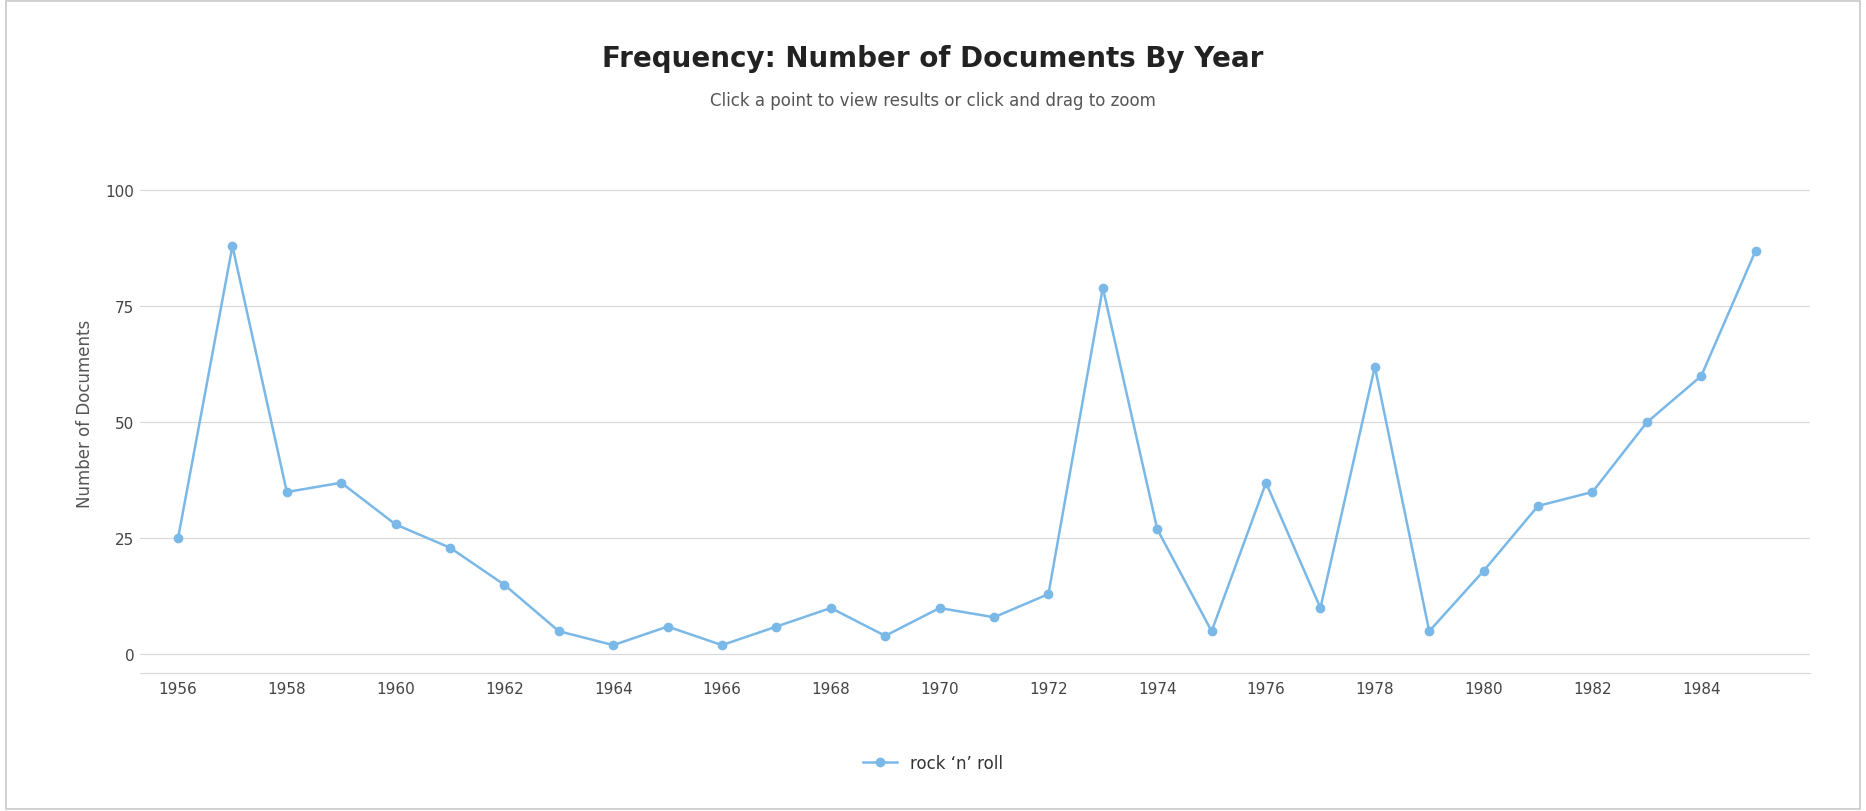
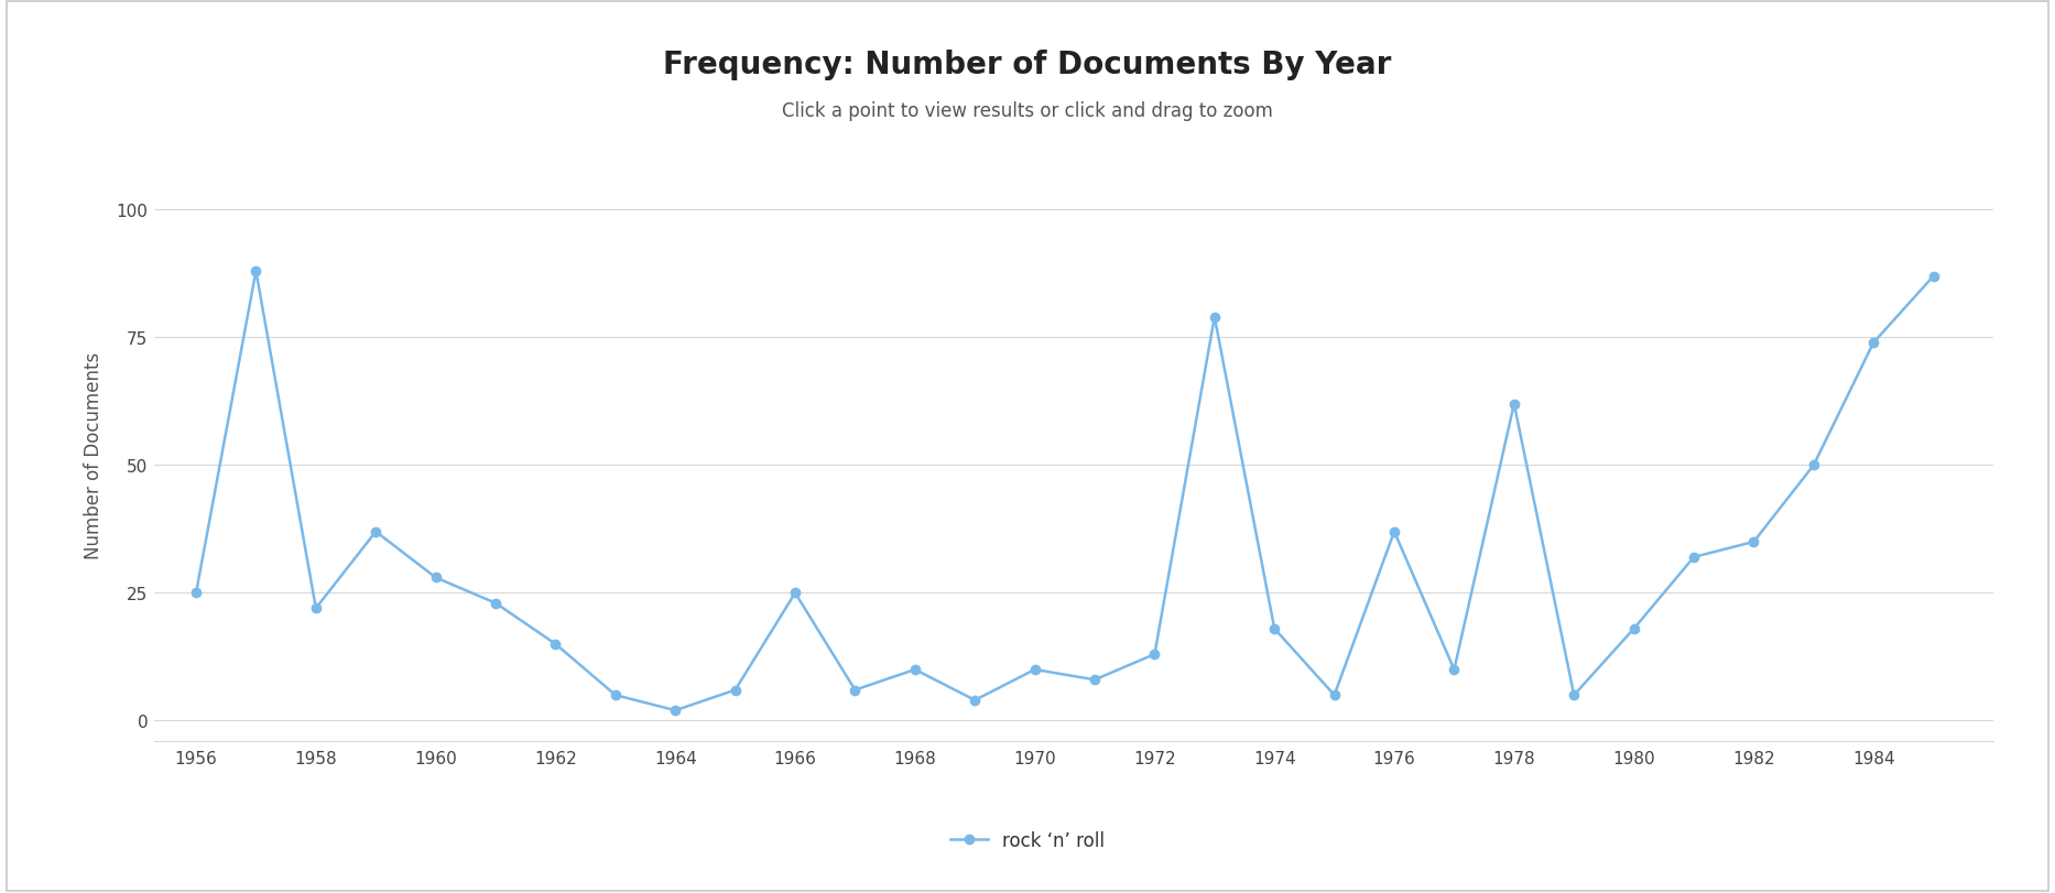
1958: 35 -> 22
1966: 2 -> 25
1974: 27 -> 18
1984: 60 -> 74
